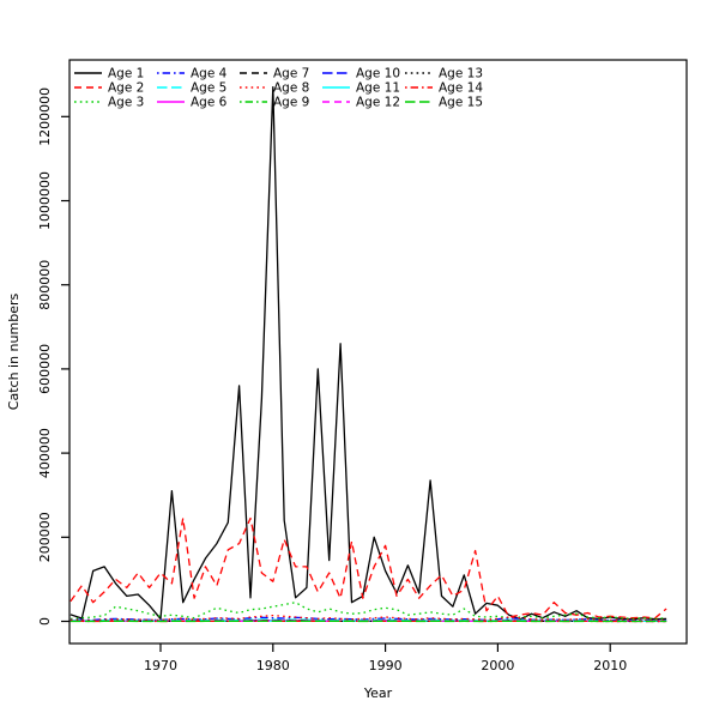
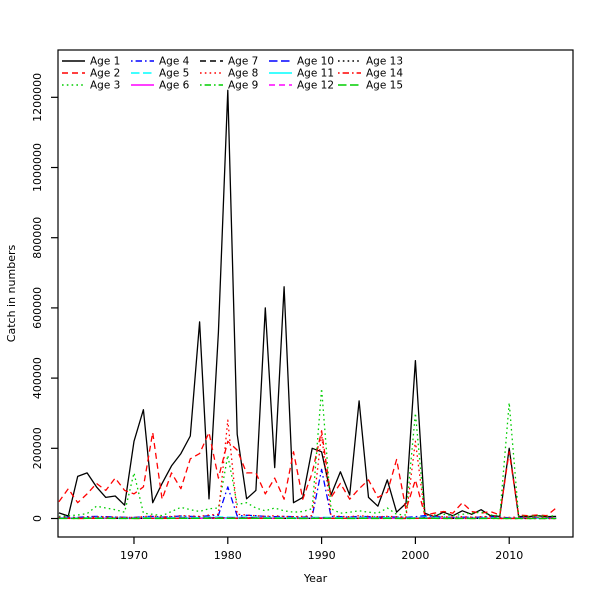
Age 1/1970: 10000 -> 220000
Age 2/1970: 120000 -> 70000
Age 3/1970: 10000 -> 130000
Age 1/1980: 1270000 -> 1220000
Age 2/1980: 100000 -> 220000
Age 3/1980: 40000 -> 180000
Age 4/1980: 10000 -> 90000
Age 8/1980: 10000 -> 280000
Age 1/1990: 120000 -> 190000
Age 2/1990: 180000 -> 250000
Age 3/1990: 30000 -> 370000
Age 4/1990: 10000 -> 140000
Age 8/1990: 10000 -> 240000
Age 1/2000: 40000 -> 450000
Age 2/2000: 60000 -> 110000
Age 3/2000: 10000 -> 300000
Age 8/2000: 10000 -> 220000
Age 1/2010: 10000 -> 200000
Age 2/2010: 10000 -> 190000
Age 3/2010: 10000 -> 330000
